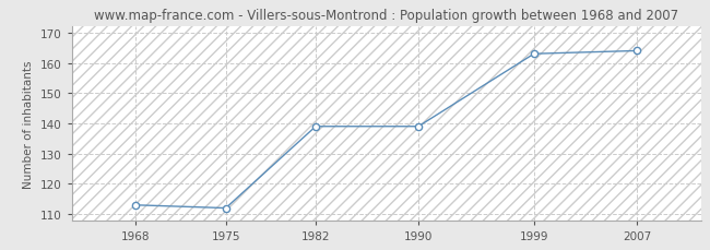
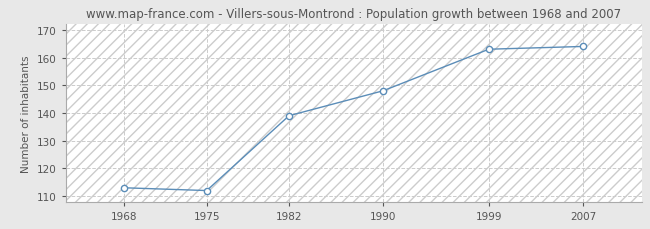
1990: 139 -> 148
